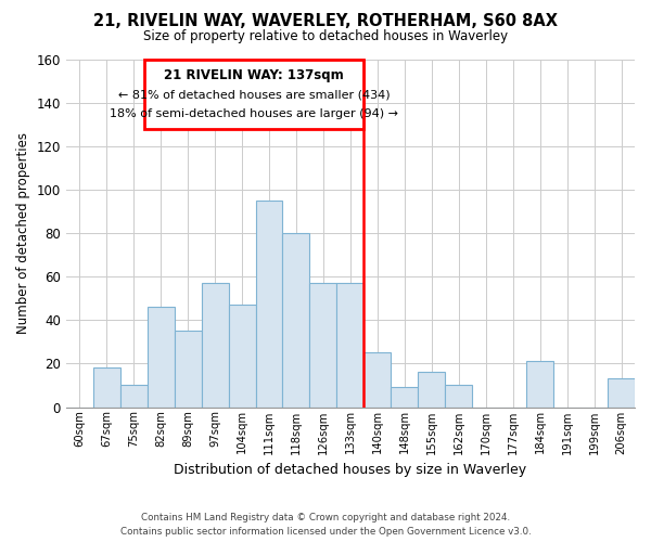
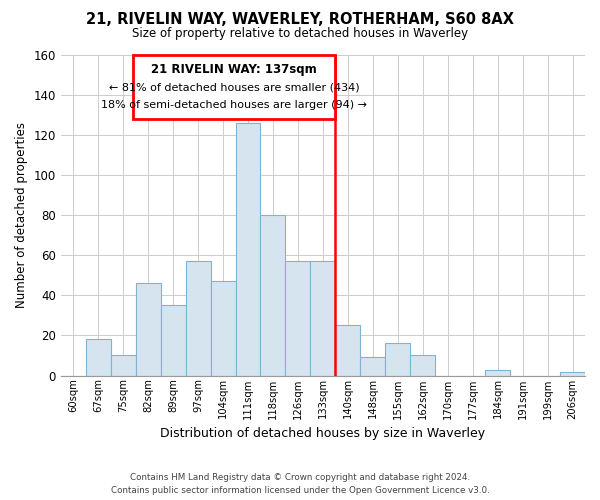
111sqm: 95 -> 126
184sqm: 21 -> 3
206sqm: 13 -> 2
